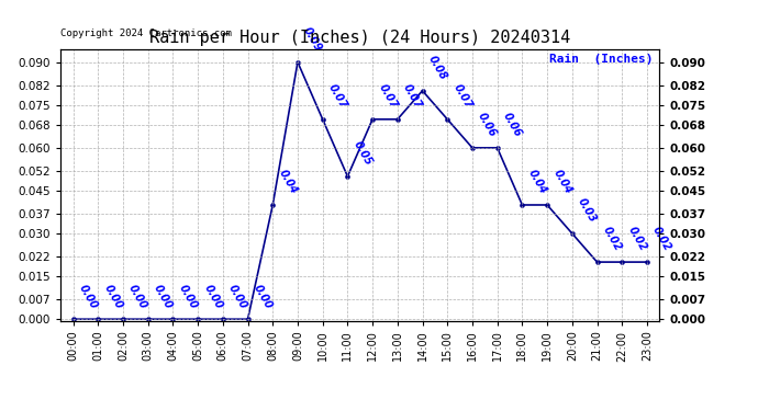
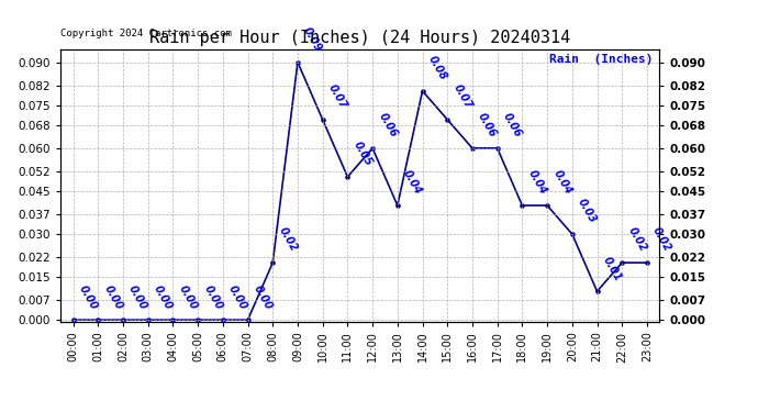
08:00: 0.04 -> 0.02
12:00: 0.07 -> 0.06
13:00: 0.07 -> 0.04
21:00: 0.02 -> 0.01
